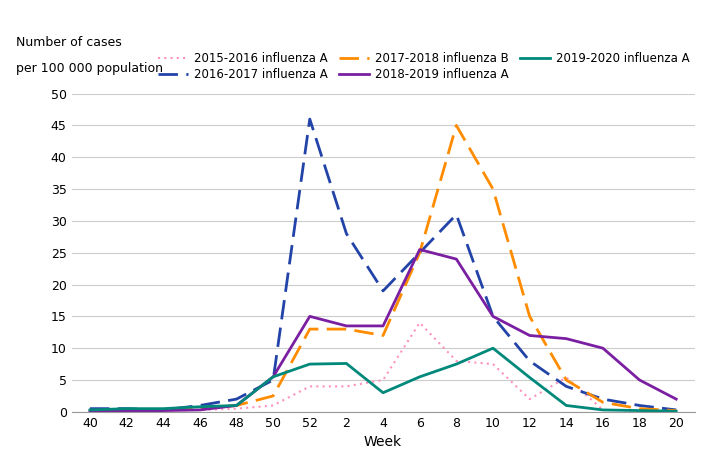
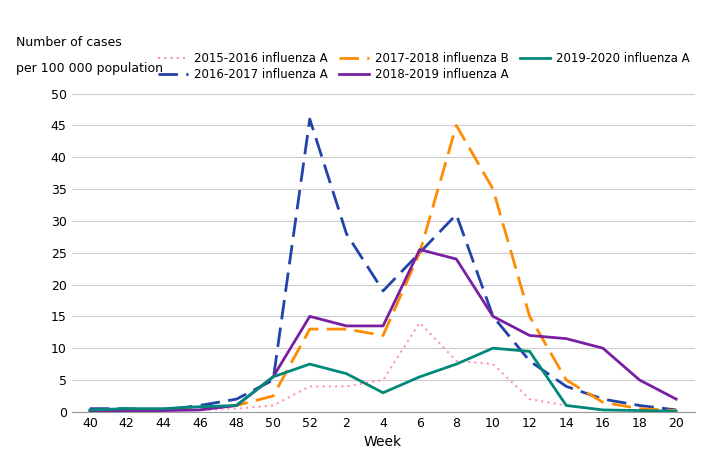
2019-2020 influenza A/2: 7.6 -> 6.0
2019-2020 influenza A/12: 5.4 -> 9.5
2015-2016 influenza A/14: 5.4 -> 1.0
